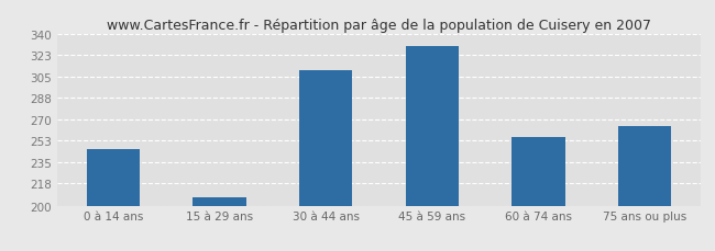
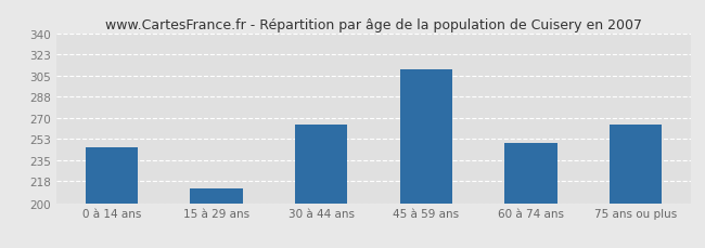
15 à 29 ans: 207 -> 212
30 à 44 ans: 311 -> 265
45 à 59 ans: 330 -> 311
60 à 74 ans: 256 -> 250
